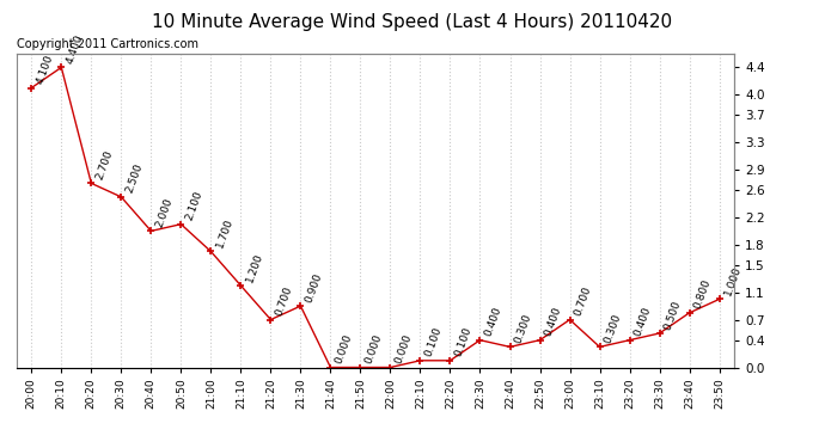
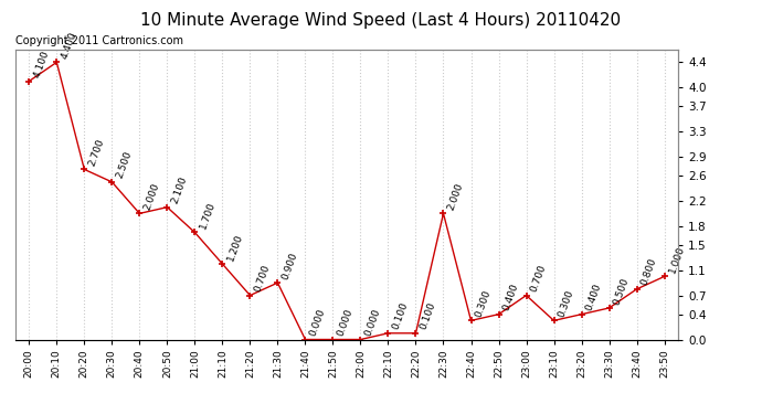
22:30: 0.400 -> 2.000
